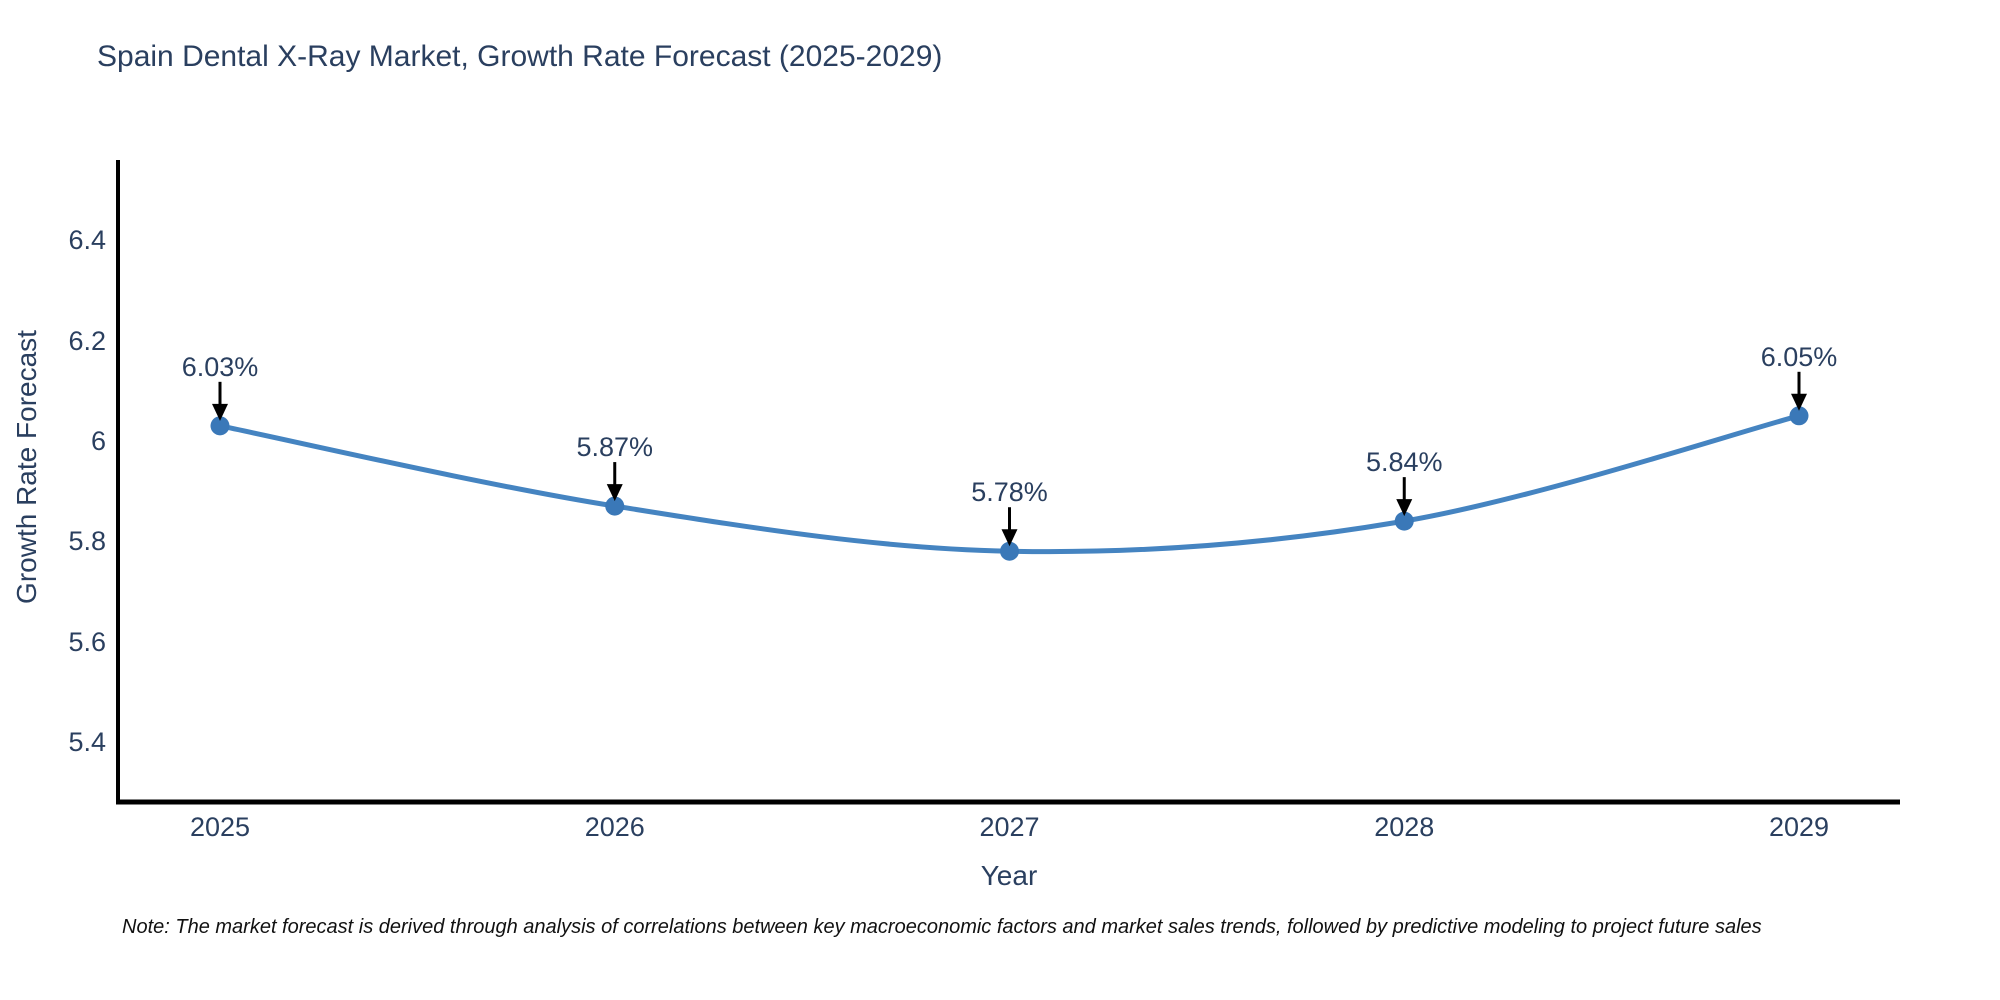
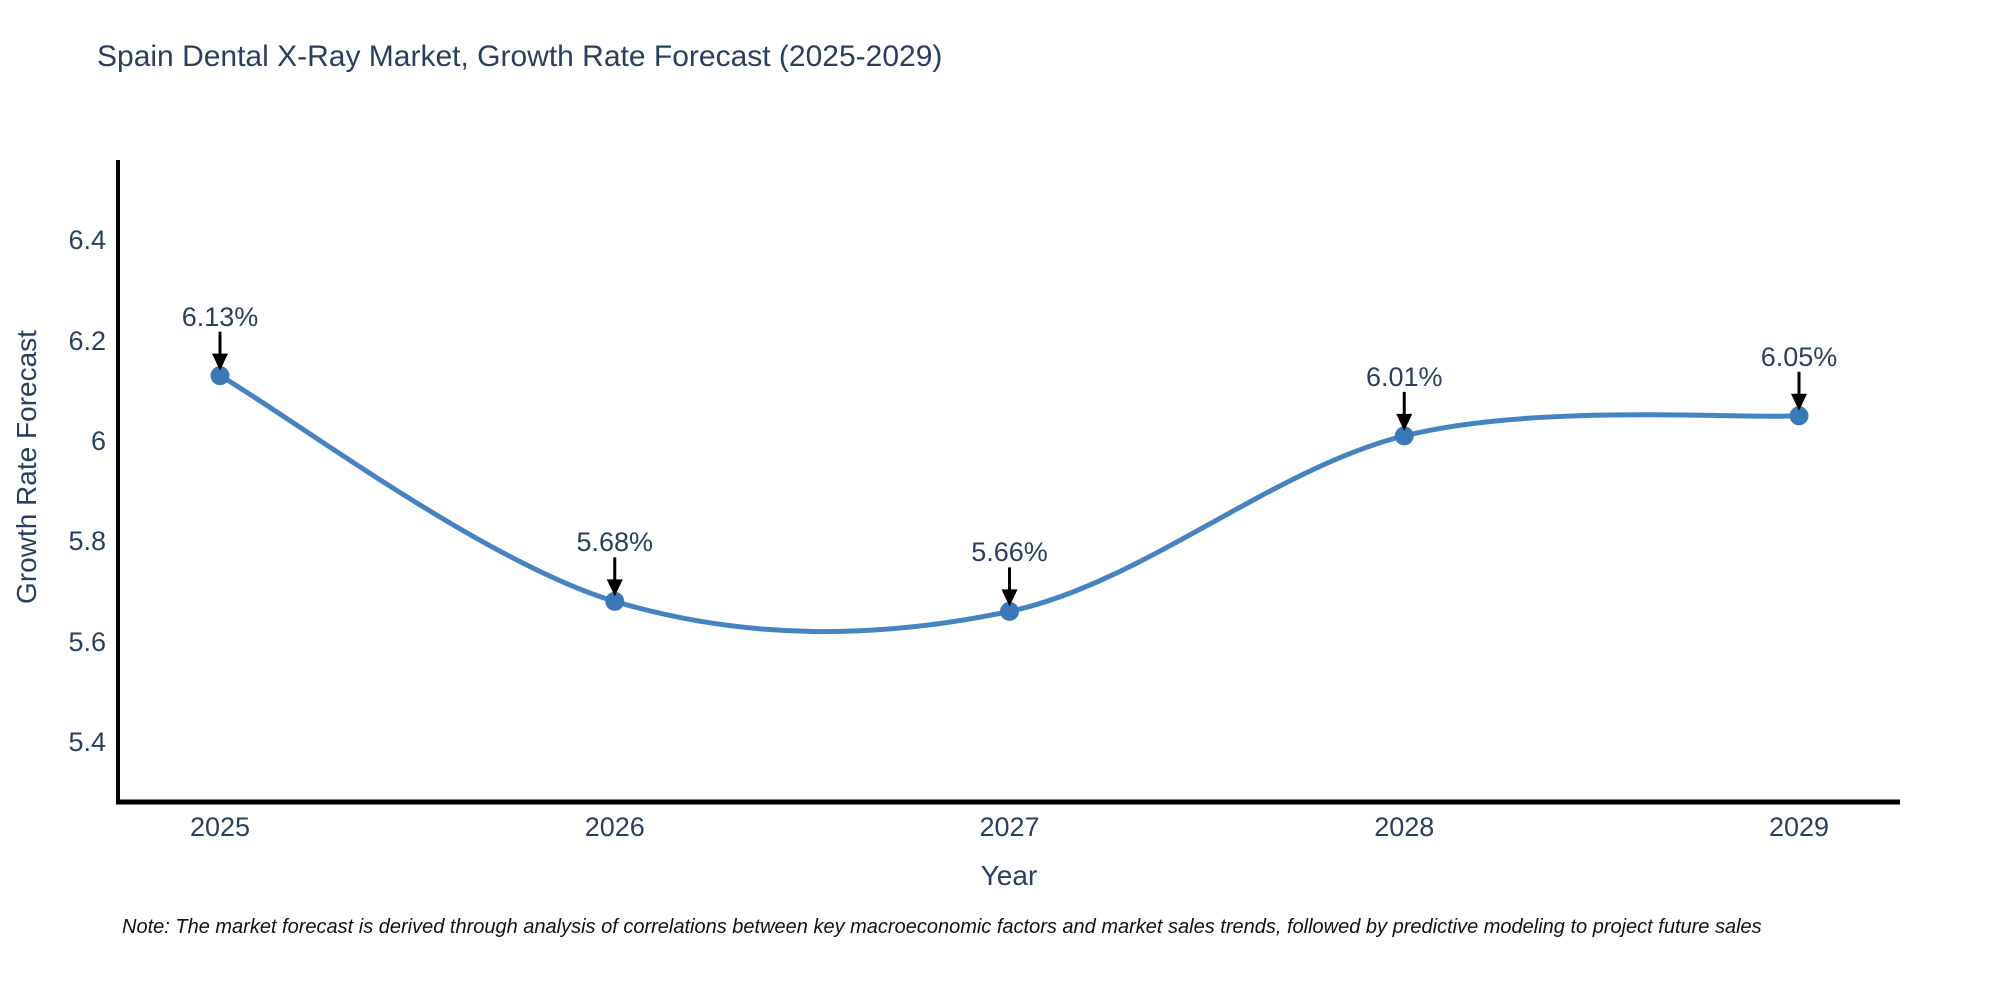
2025: 6.03% -> 6.13%
2026: 5.87% -> 5.68%
2027: 5.78% -> 5.66%
2028: 5.84% -> 6.01%
